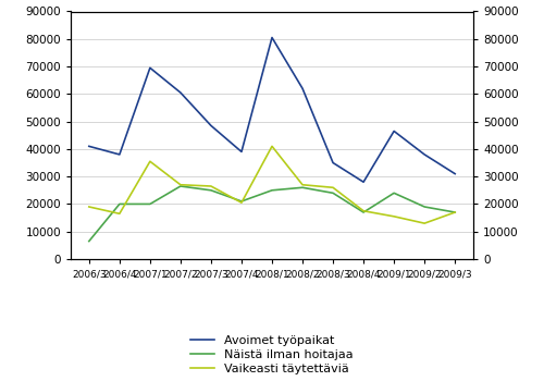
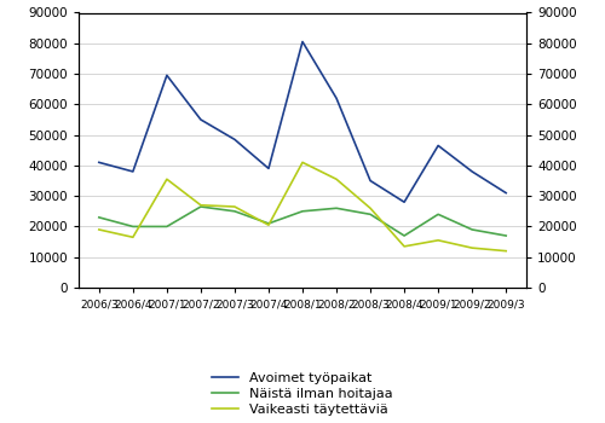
Näistä ilman hoitajaa/2006/3: 6500 -> 23000
Avoimet työpaikat/2007/2: 60500 -> 55000
Vaikeasti täytettäviä/2008/2: 27000 -> 35500
Vaikeasti täytettäviä/2008/4: 17500 -> 13500
Vaikeasti täytettäviä/2009/3: 17000 -> 12000
